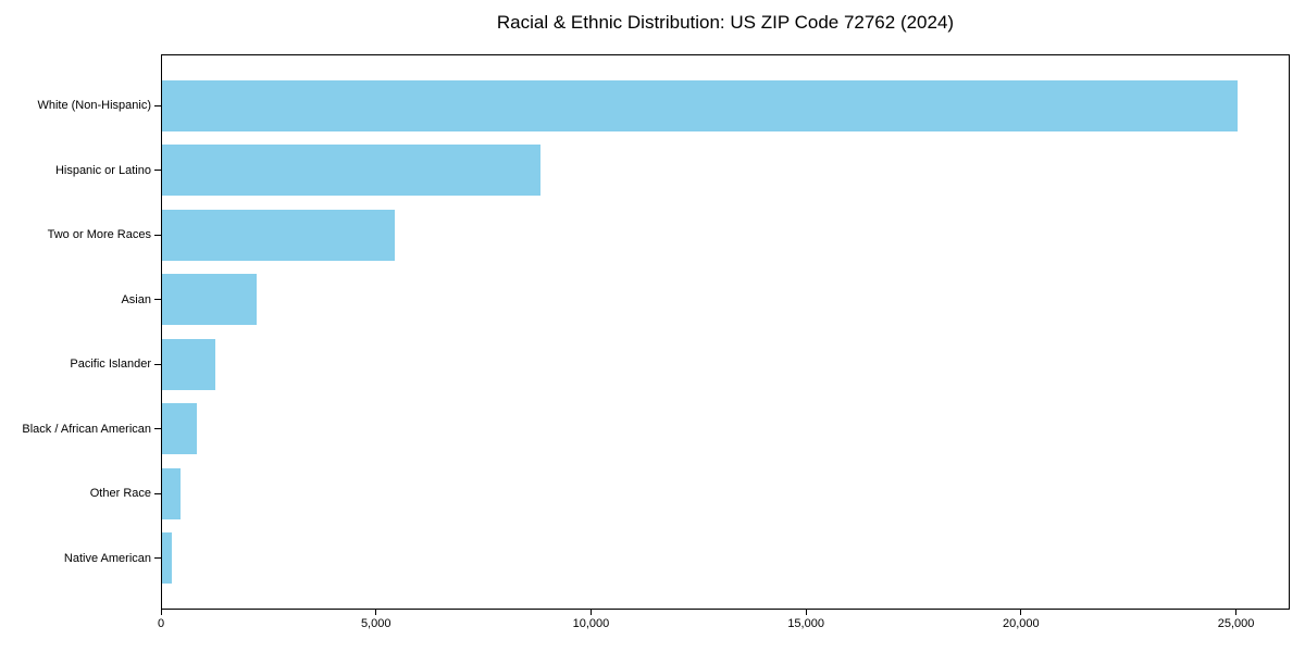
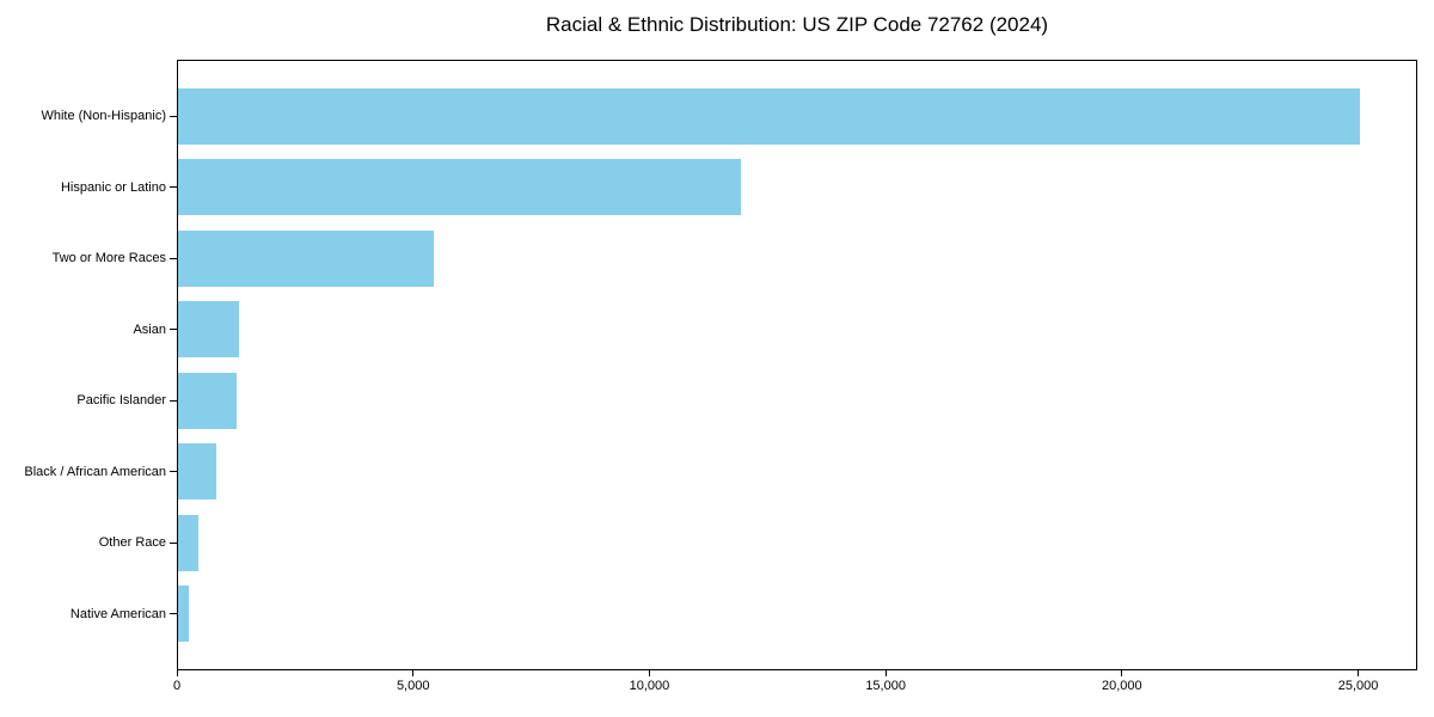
Hispanic or Latino: 8800 -> 11900
Asian: 2200 -> 1300
